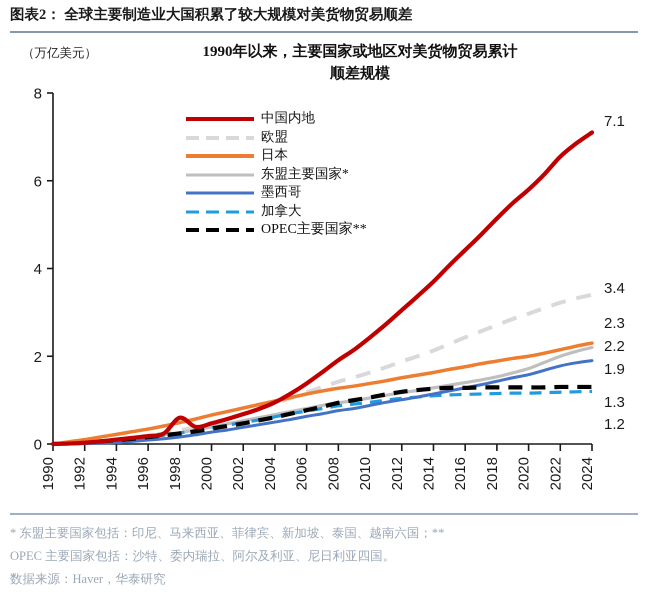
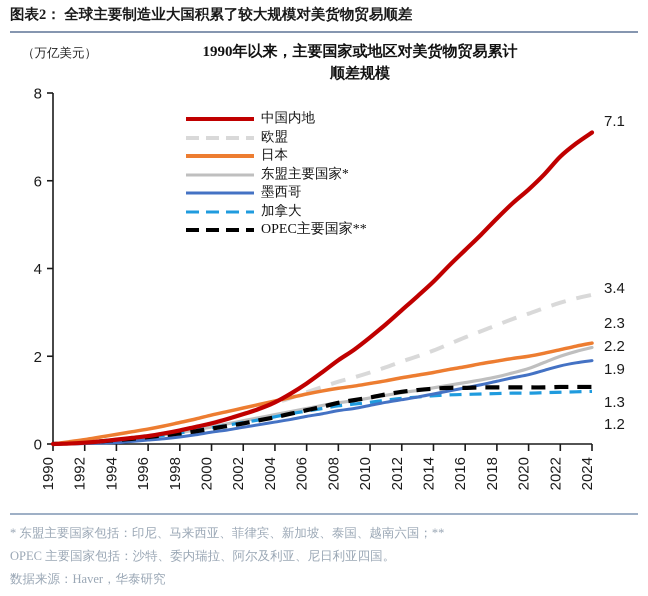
中国内地/1998: 0.6 -> 0.3
